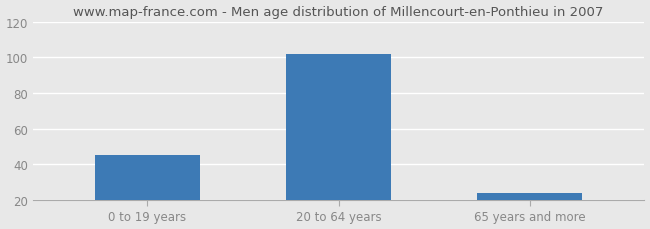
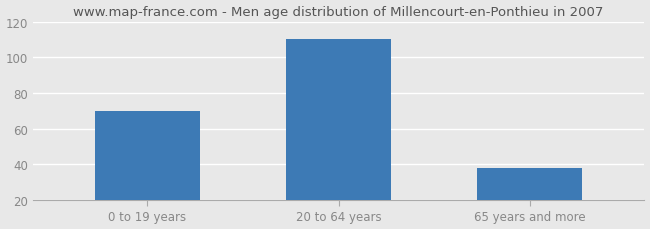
0 to 19 years: 45 -> 70
20 to 64 years: 102 -> 110
65 years and more: 24 -> 38
